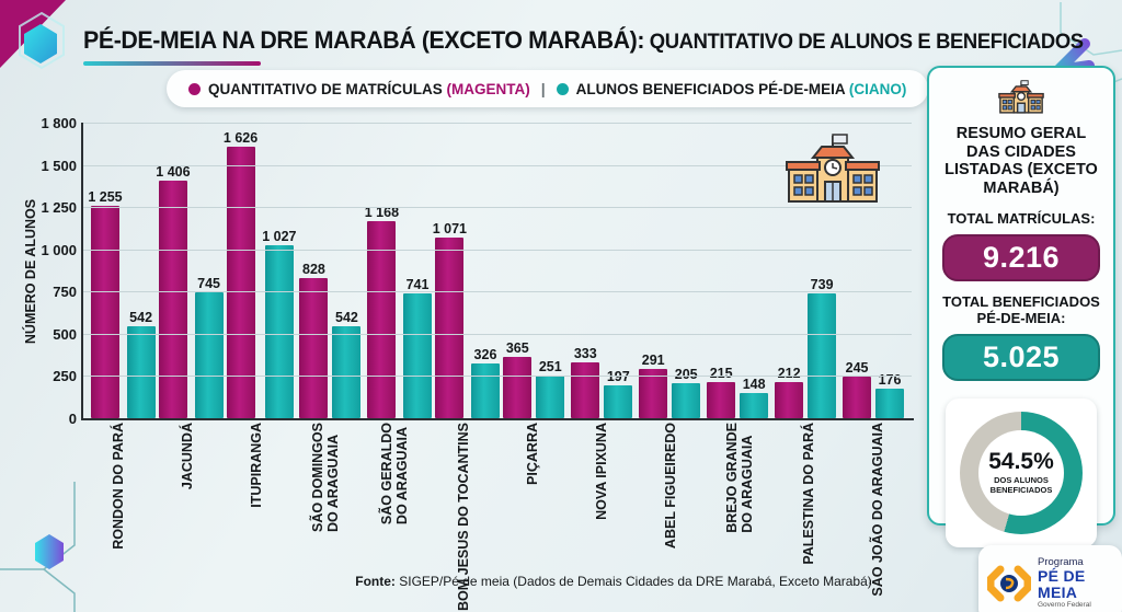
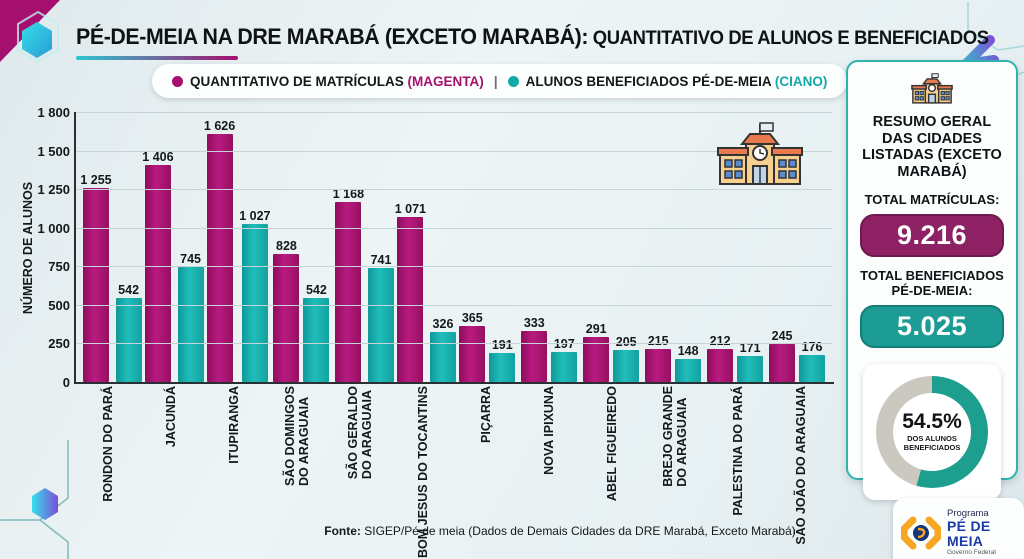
ALUNOS BENEFICIADOS PÉ-DE-MEIA/PIÇARRA: 251 -> 191
ALUNOS BENEFICIADOS PÉ-DE-MEIA/PALESTINA DO PARÁ: 739 -> 171
